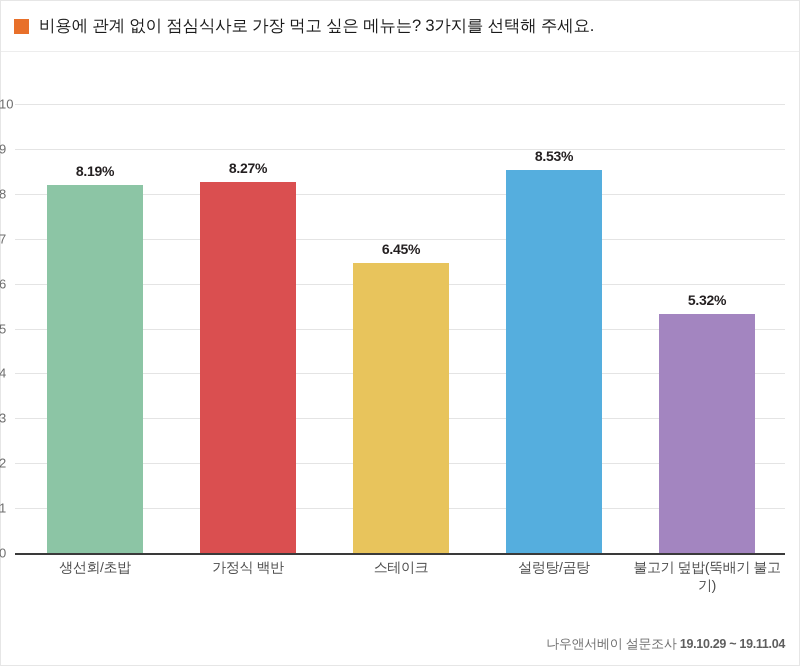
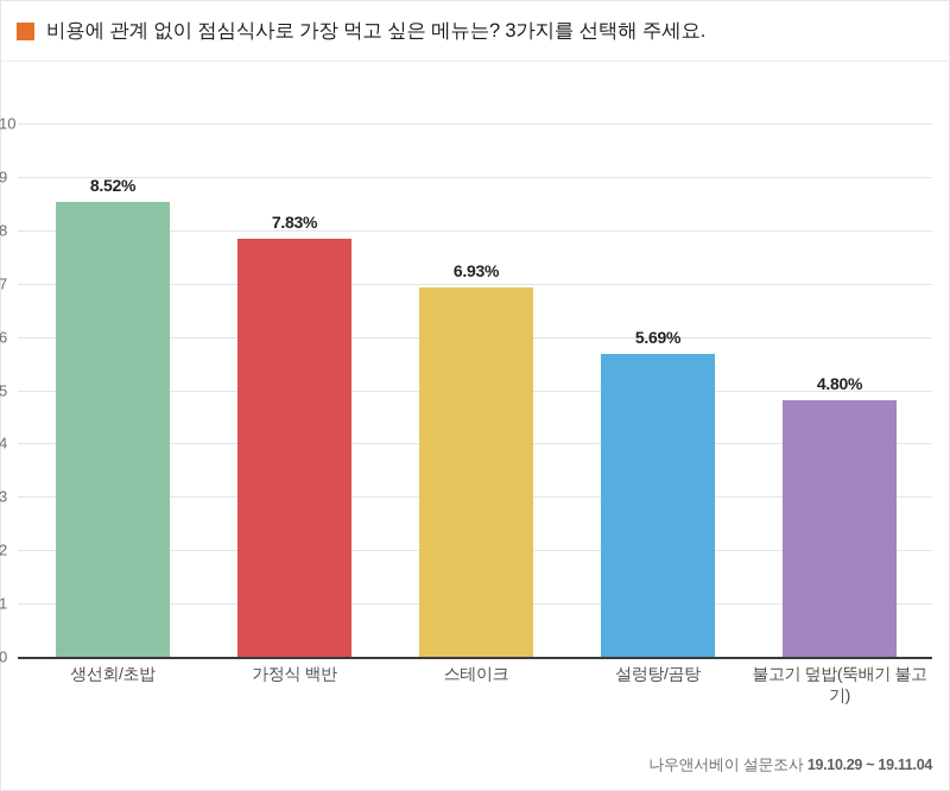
생선회/초밥: 8.19% -> 8.52%
가정식 백반: 8.27% -> 7.83%
스테이크: 6.45% -> 6.93%
설렁탕/곰탕: 8.53% -> 5.69%
불고기 덮밥(뚝배기 불고기): 5.32% -> 4.80%
